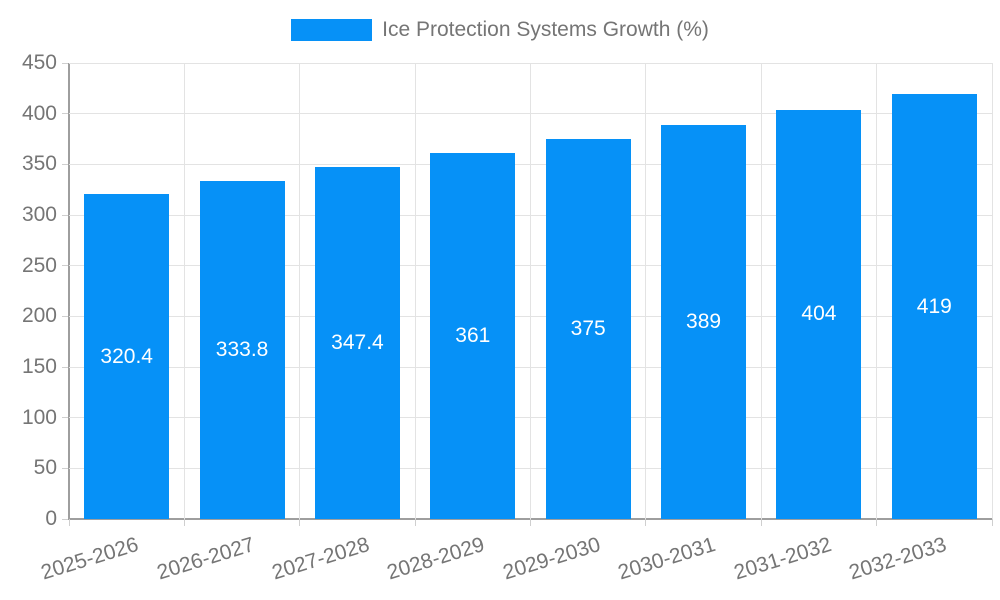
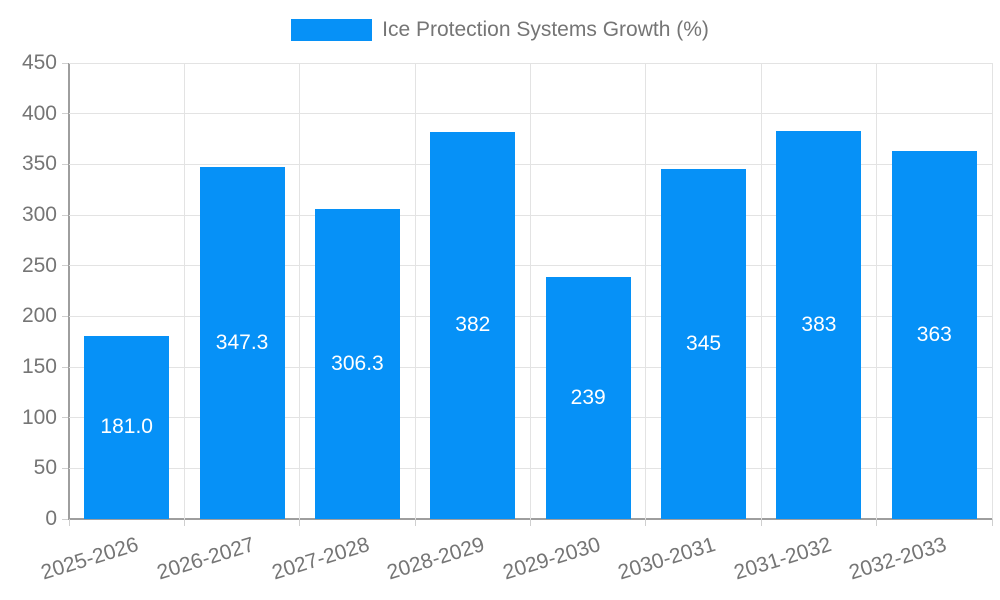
2025-2026: 320.4 -> 181.0
2026-2027: 333.8 -> 347.3
2027-2028: 347.4 -> 306.3
2028-2029: 361 -> 382
2029-2030: 375 -> 239
2030-2031: 389 -> 345
2031-2032: 404 -> 383
2032-2033: 419 -> 363
